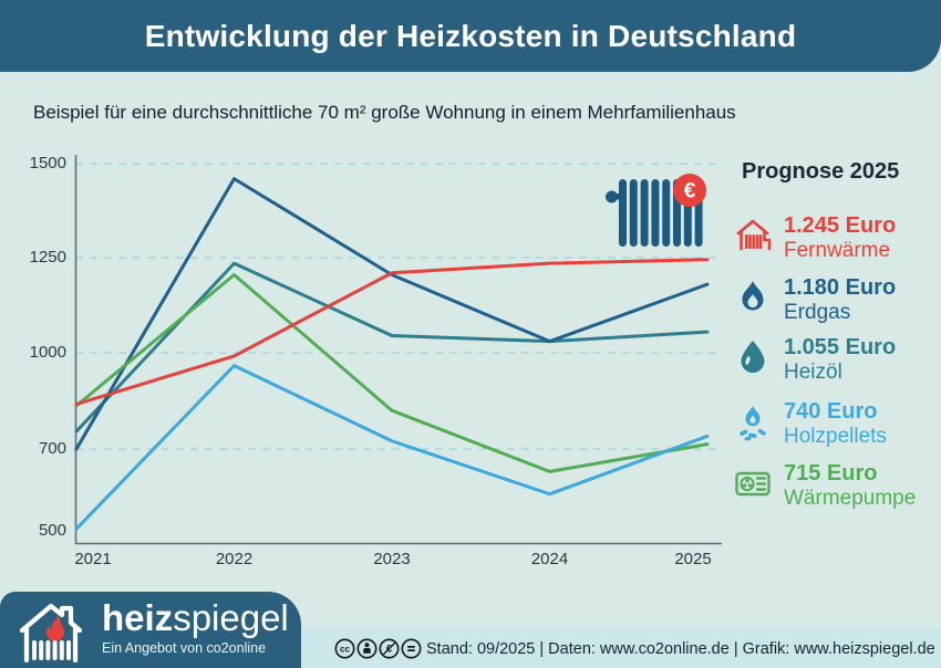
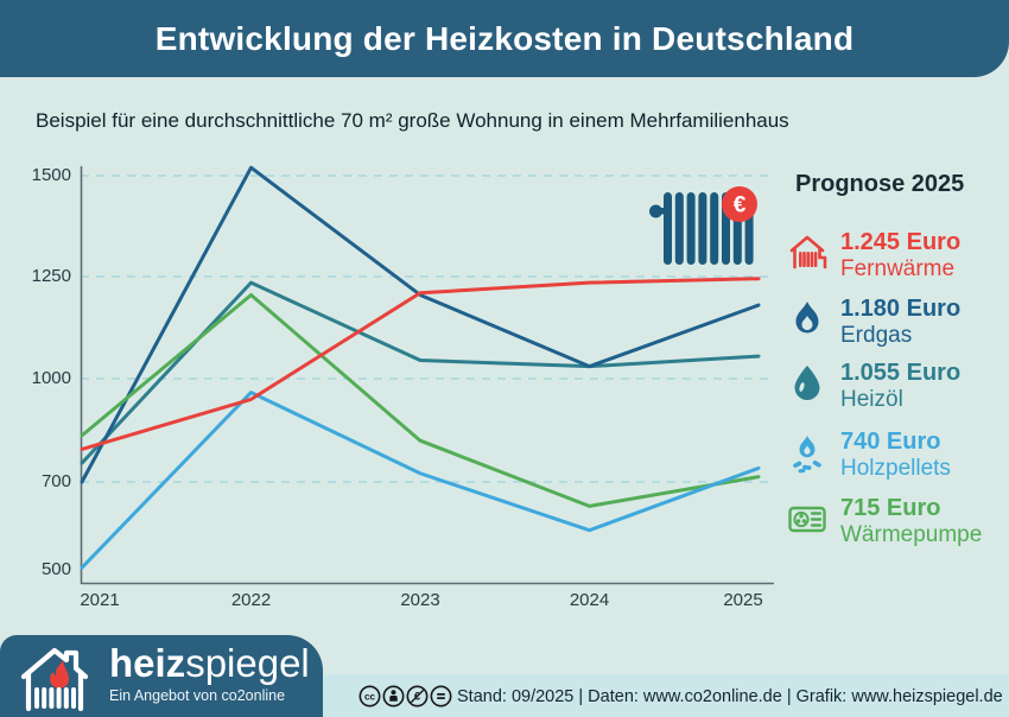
Fernwärme/2021: 840 -> 800
Fernwärme/2022: 990 -> 940
Erdgas/2022: 1460 -> 1520
